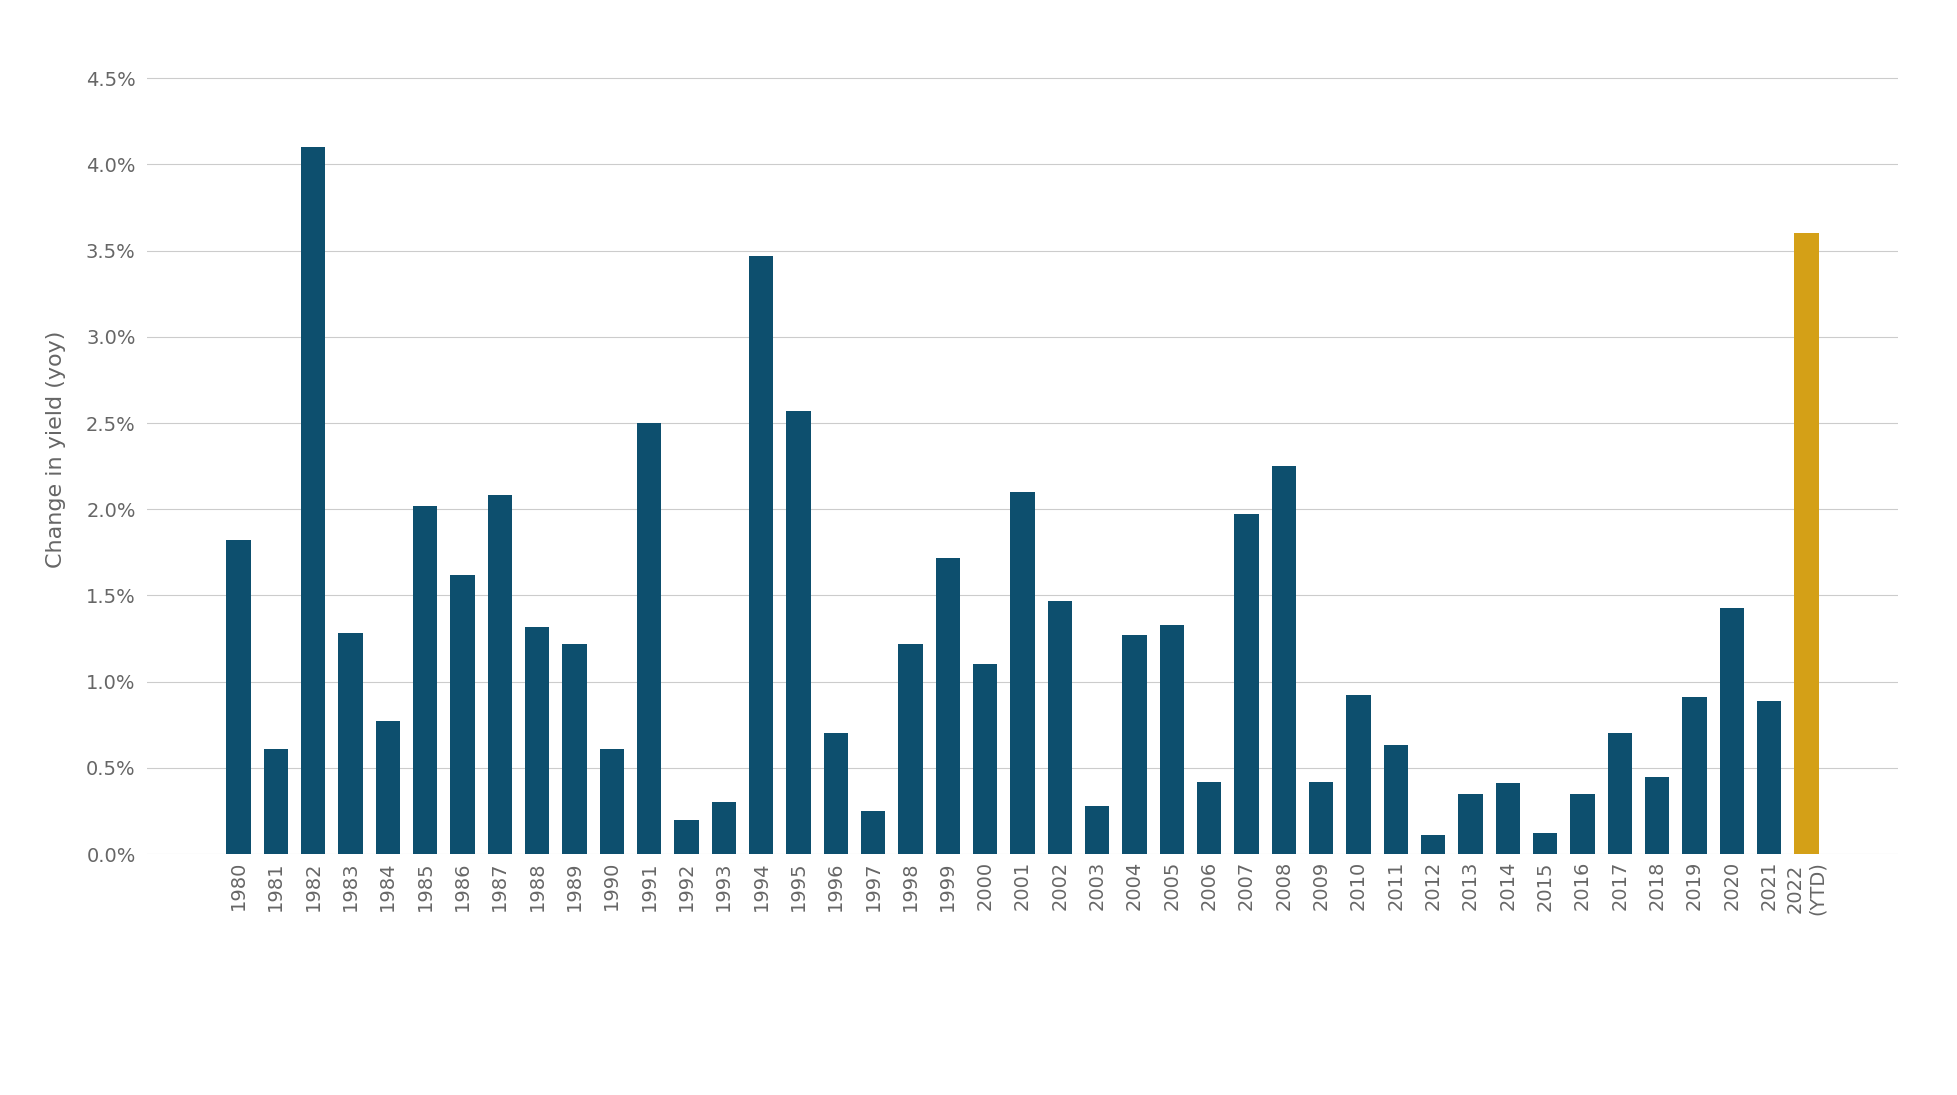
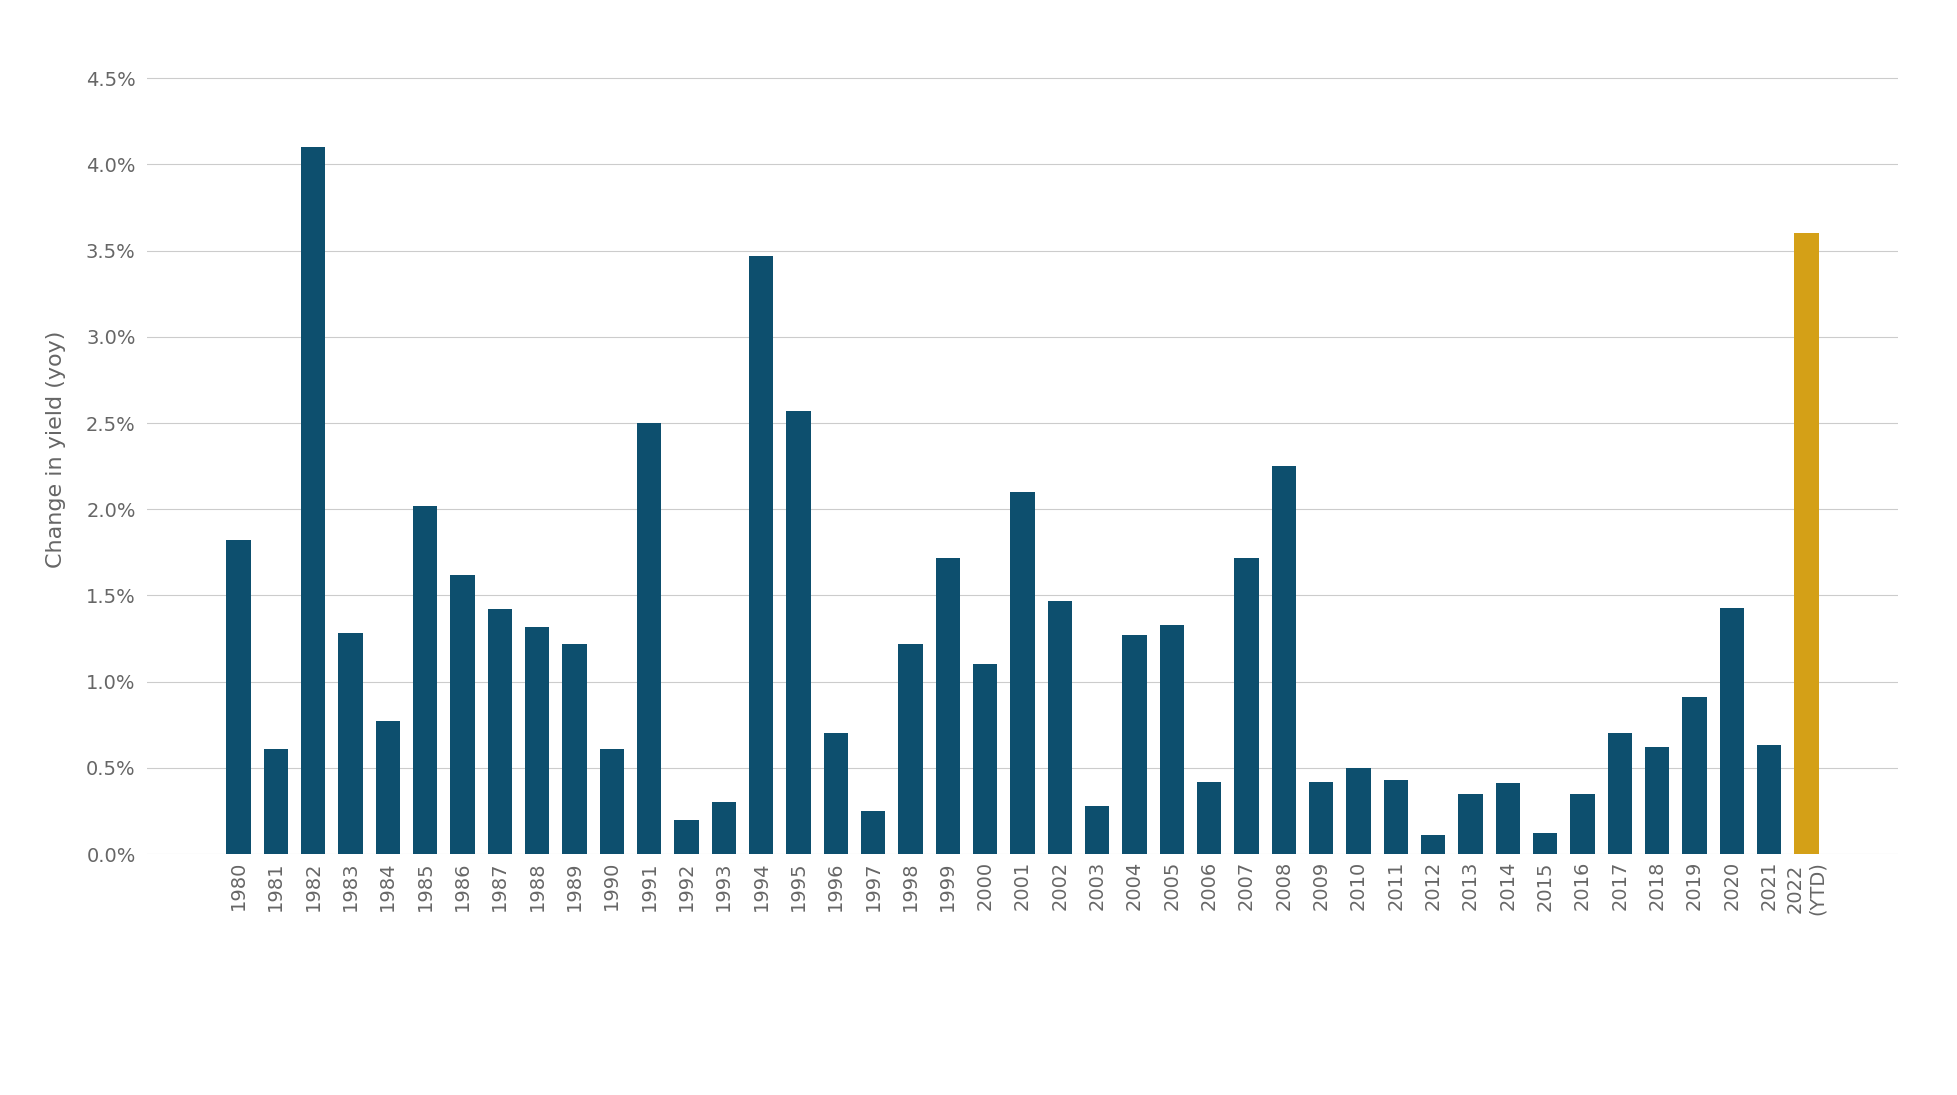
1987: 2.08% -> 1.42%
2007: 1.97% -> 1.72%
2010: 0.92% -> 0.50%
2011: 0.63% -> 0.43%
2018: 0.45% -> 0.62%
2021: 0.89% -> 0.63%
